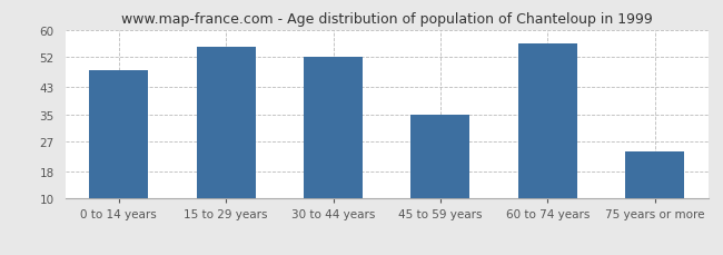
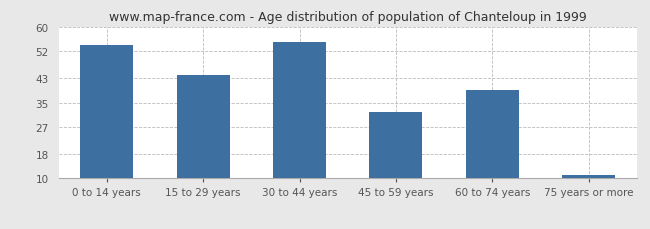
0 to 14 years: 48 -> 54
15 to 29 years: 55 -> 44
30 to 44 years: 52 -> 55
45 to 59 years: 35 -> 32
60 to 74 years: 56 -> 39
75 years or more: 24 -> 11
